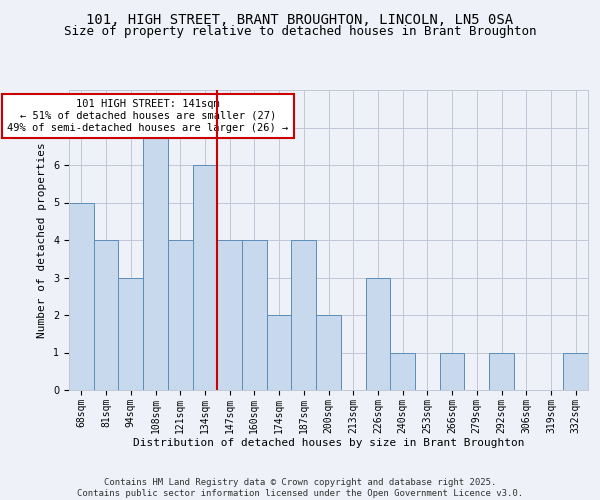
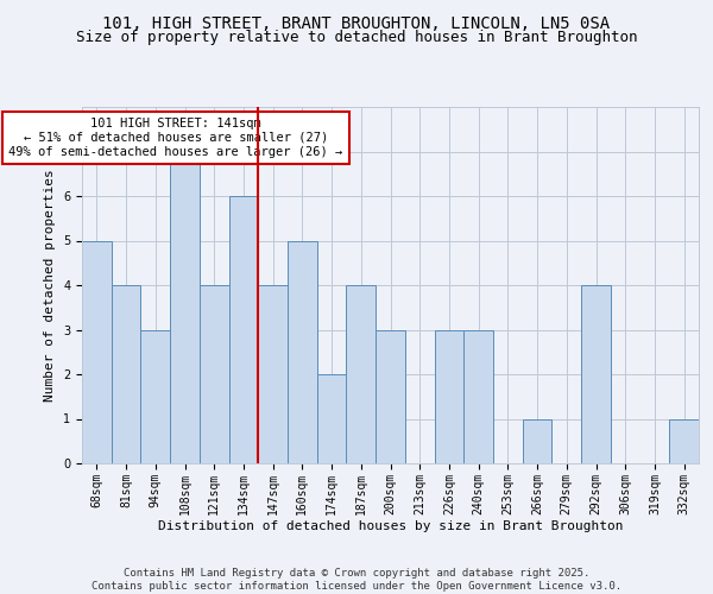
160sqm: 4 -> 5
200sqm: 2 -> 3
240sqm: 1 -> 3
292sqm: 1 -> 4
